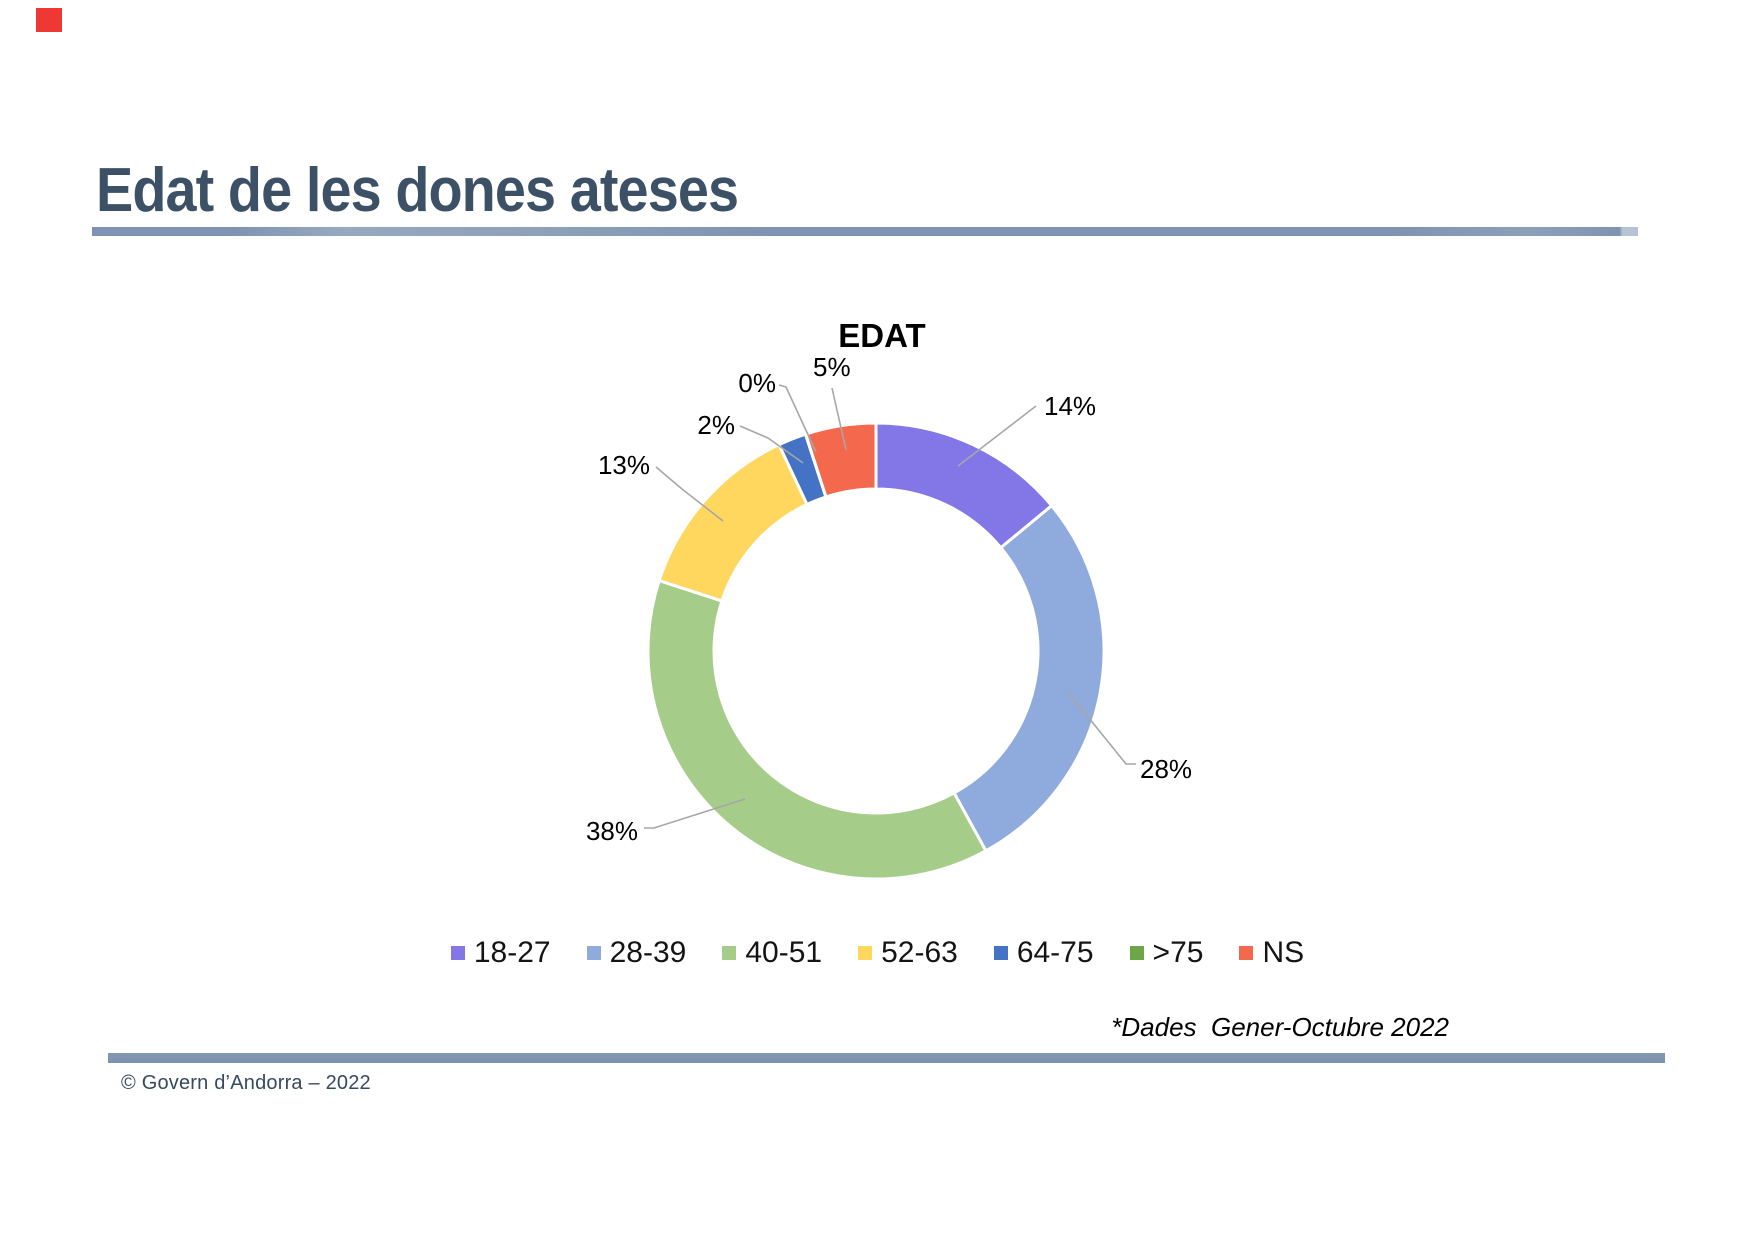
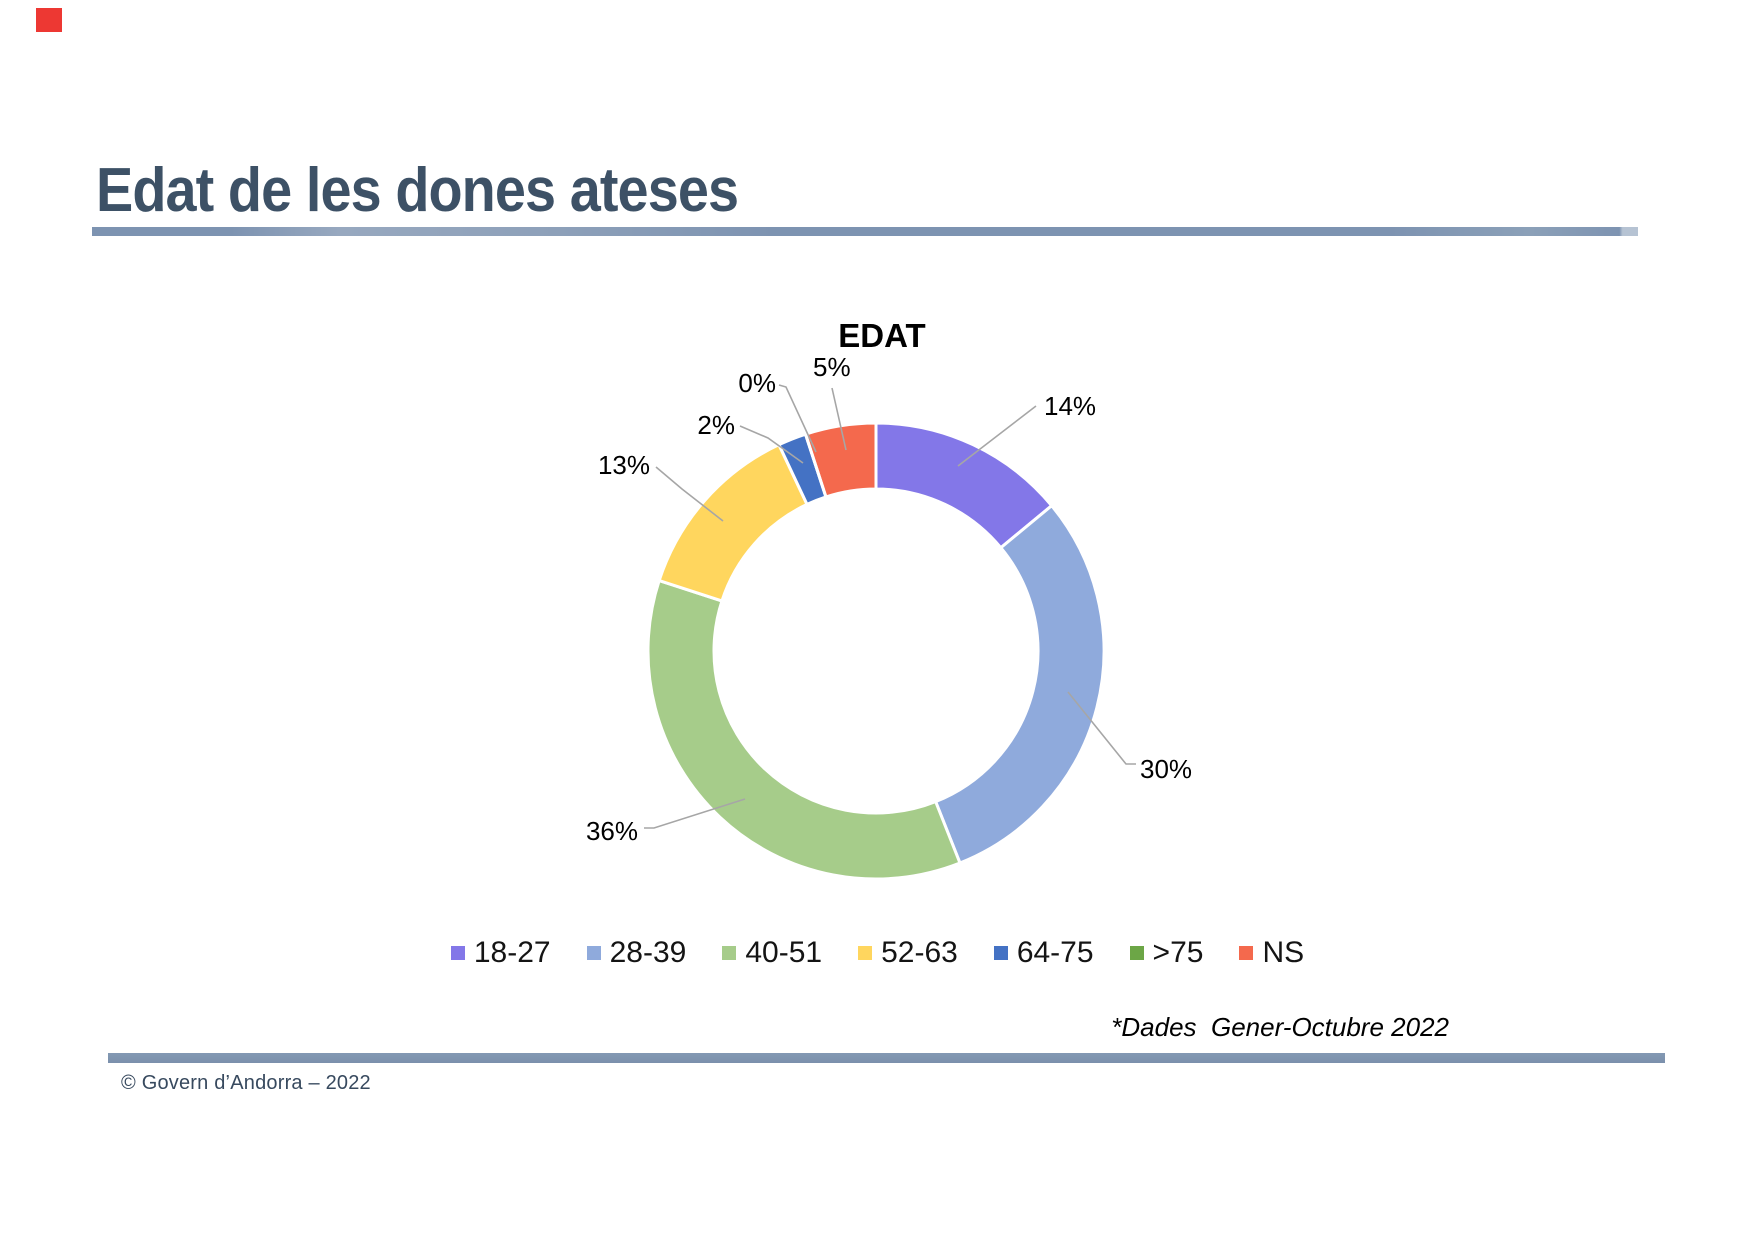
28-39: 28% -> 30%
40-51: 38% -> 36%
